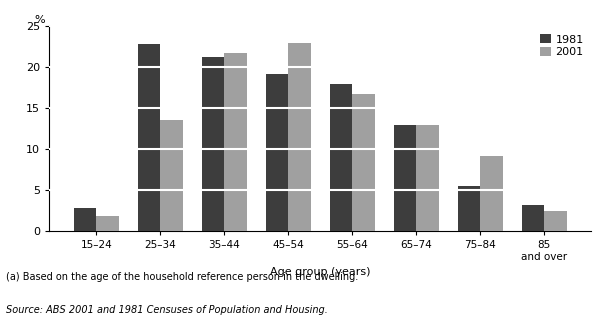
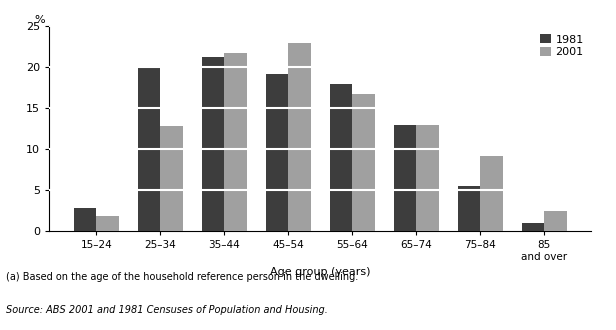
1981/25–34: 22.8 -> 20.0
2001/25–34: 13.6 -> 12.8
1981/85 and over: 3.2 -> 1.0
